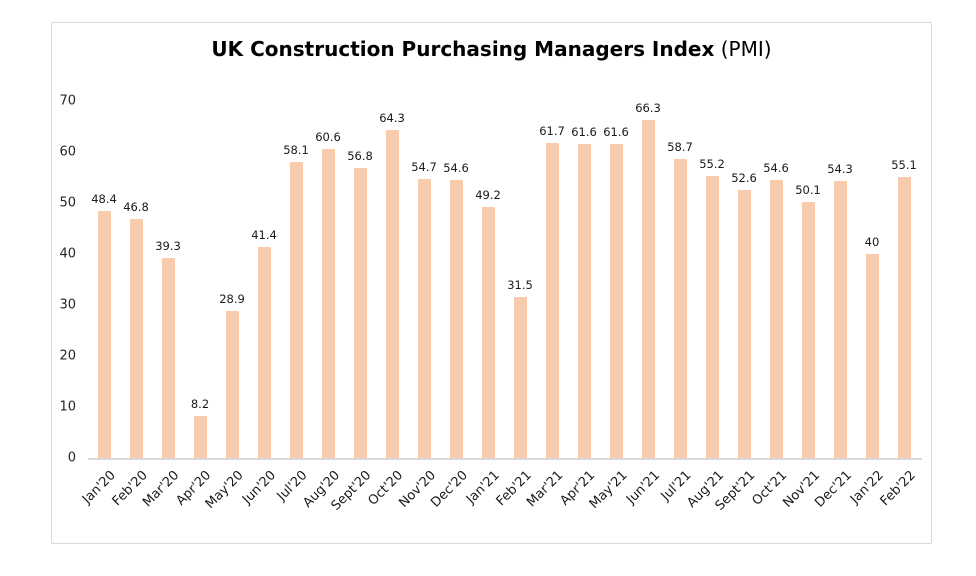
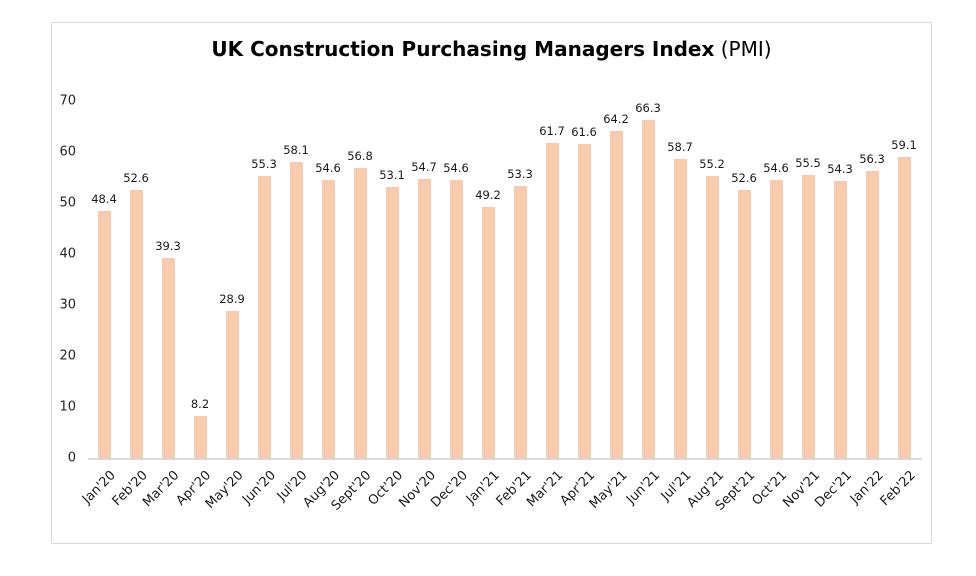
Feb'20: 46.8 -> 52.6
Jun'20: 41.4 -> 55.3
Aug'20: 60.6 -> 54.6
Oct'20: 64.3 -> 53.1
Feb'21: 31.5 -> 53.3
May'21: 61.6 -> 64.2
Nov'21: 50.1 -> 55.5
Jan'22: 40 -> 56.3
Feb'22: 55.1 -> 59.1
